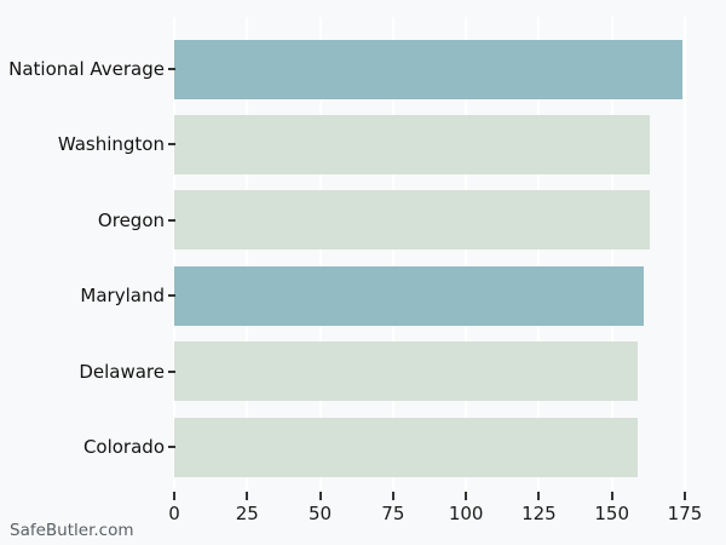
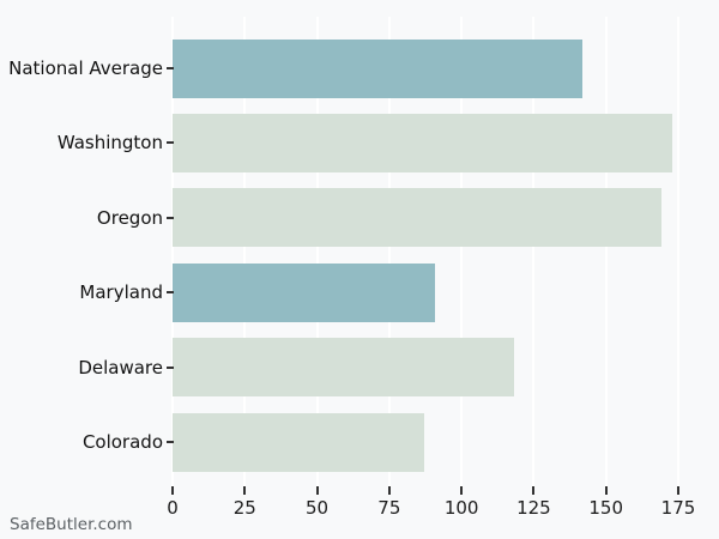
National Average: 174 -> 142
Washington: 163 -> 173
Oregon: 163 -> 169
Maryland: 161 -> 91
Delaware: 159 -> 118
Colorado: 159 -> 87
